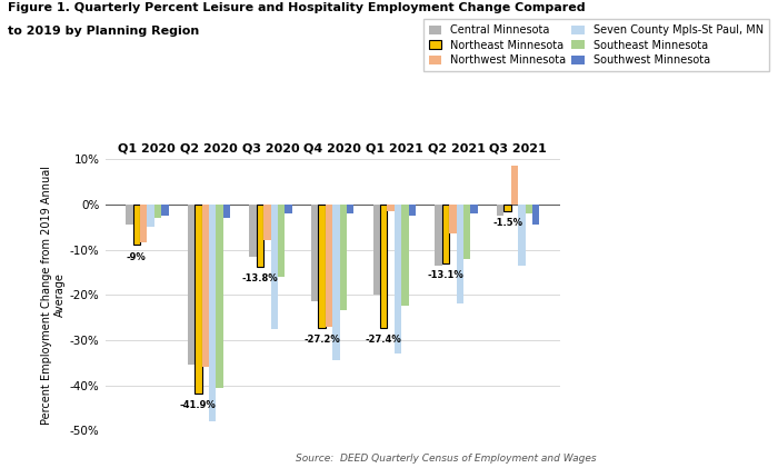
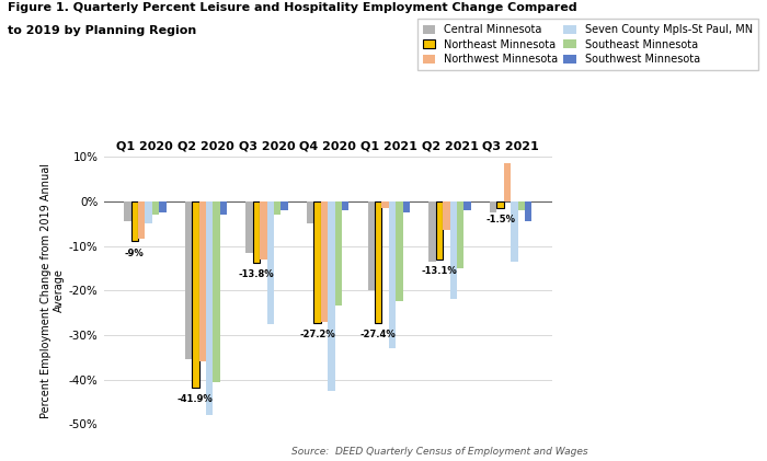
Northwest Minnesota/Q3 2020: -8.0% -> -13.0%
Southeast Minnesota/Q3 2020: -16.0% -> -3.0%
Central Minnesota/Q4 2020: -21.5% -> -5.0%
Seven County Mpls-St Paul, MN/Q4 2020: -34.5% -> -42.5%
Southeast Minnesota/Q2 2021: -12.0% -> -15.0%
